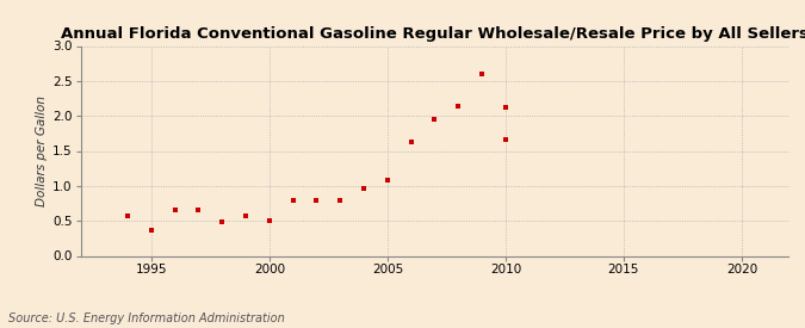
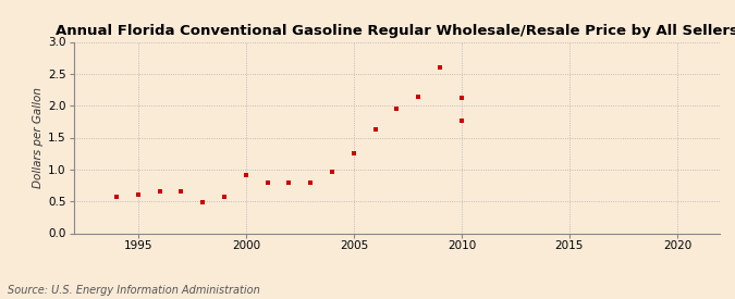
1995: 0.36 -> 0.60
2000: 0.50 -> 0.91
2005: 1.08 -> 1.25
2010: 1.66 -> 1.77
